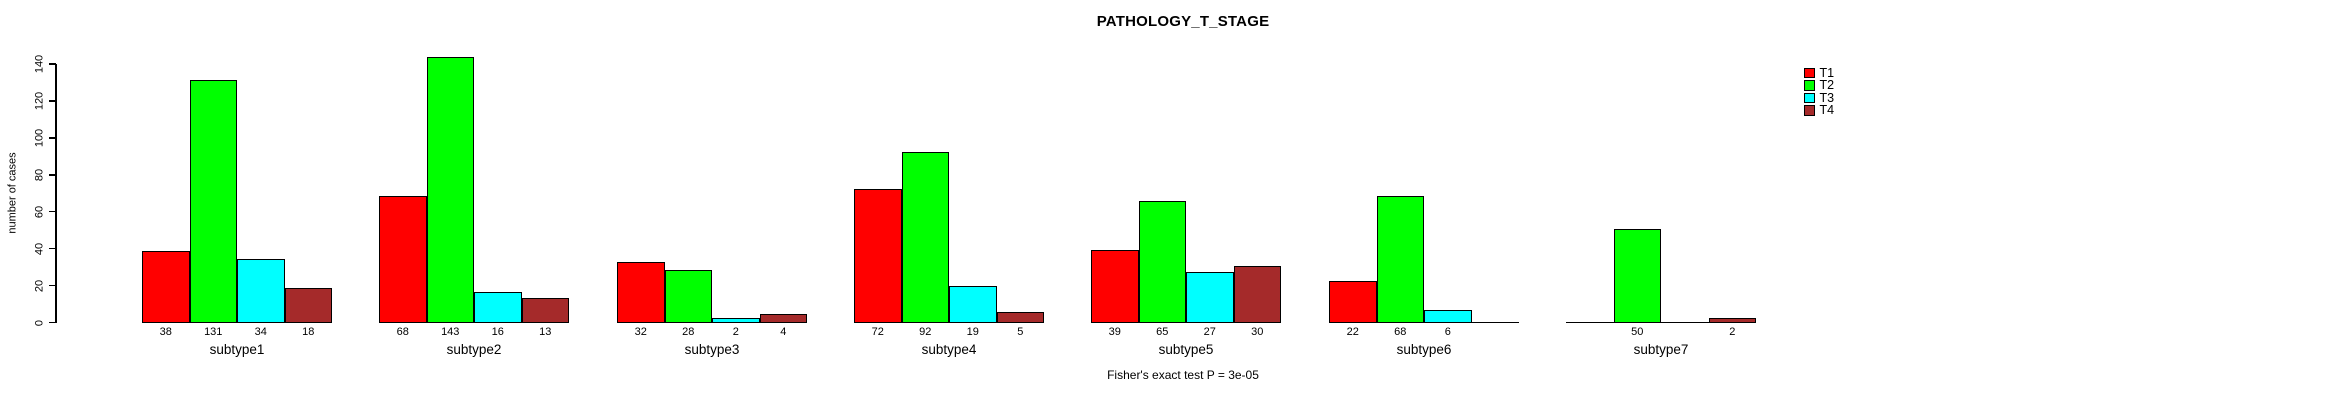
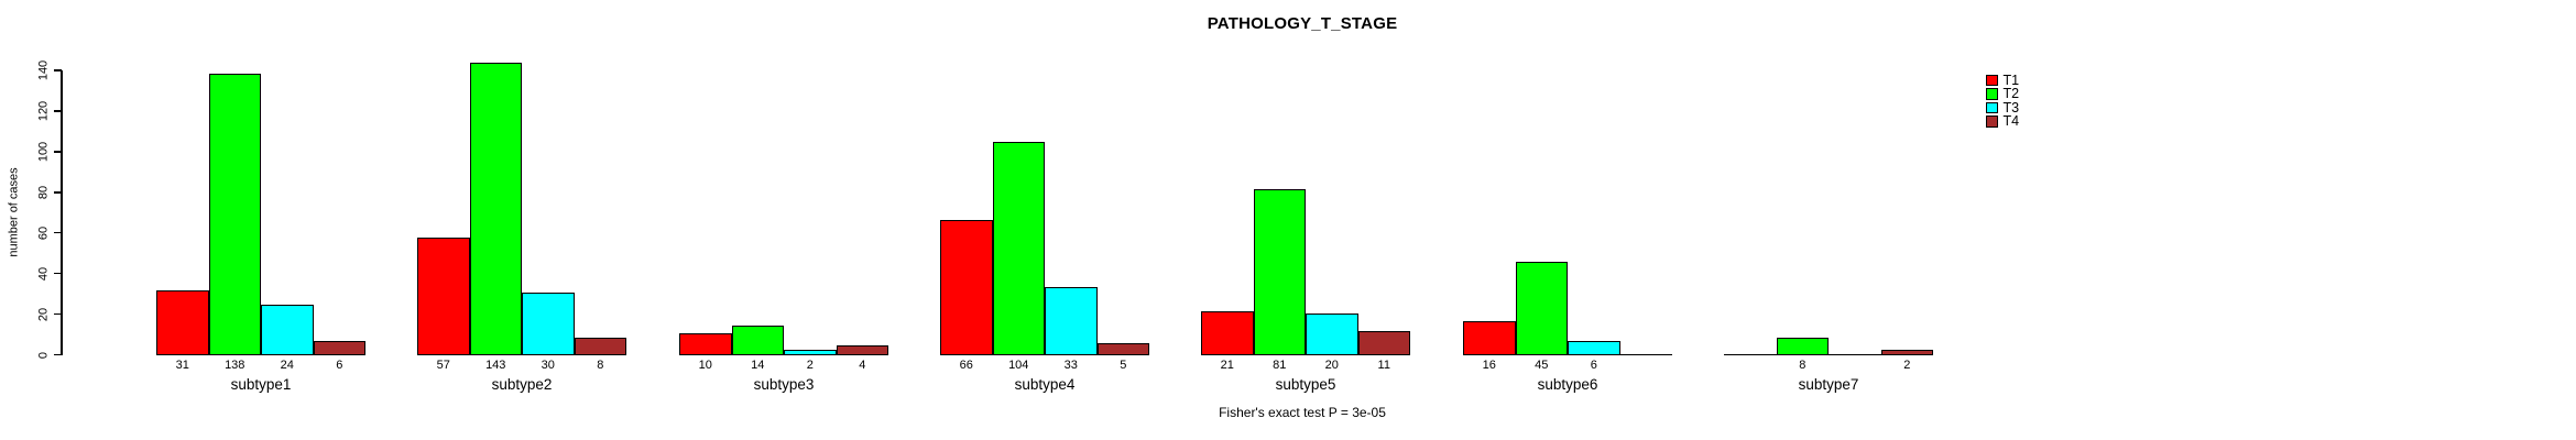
T1/subtype1: 38 -> 31
T2/subtype1: 131 -> 138
T3/subtype1: 34 -> 24
T4/subtype1: 18 -> 6
T1/subtype2: 68 -> 57
T3/subtype2: 16 -> 30
T4/subtype2: 13 -> 8
T1/subtype3: 32 -> 10
T2/subtype3: 28 -> 14
T1/subtype4: 72 -> 66
T2/subtype4: 92 -> 104
T3/subtype4: 19 -> 33
T1/subtype5: 39 -> 21
T2/subtype5: 65 -> 81
T3/subtype5: 27 -> 20
T4/subtype5: 30 -> 11
T1/subtype6: 22 -> 16
T2/subtype6: 68 -> 45
T2/subtype7: 50 -> 8
